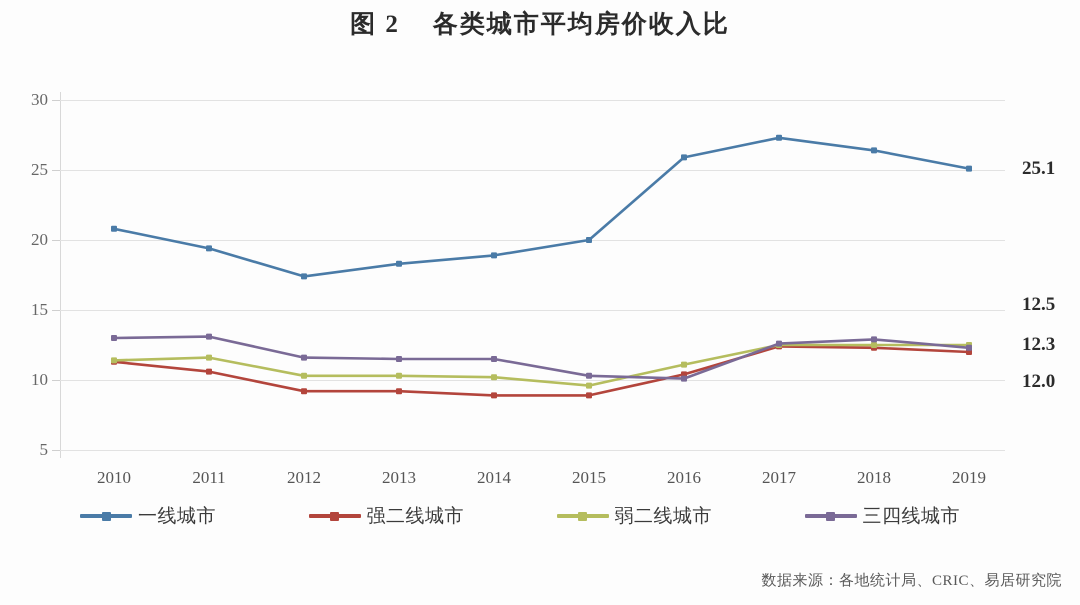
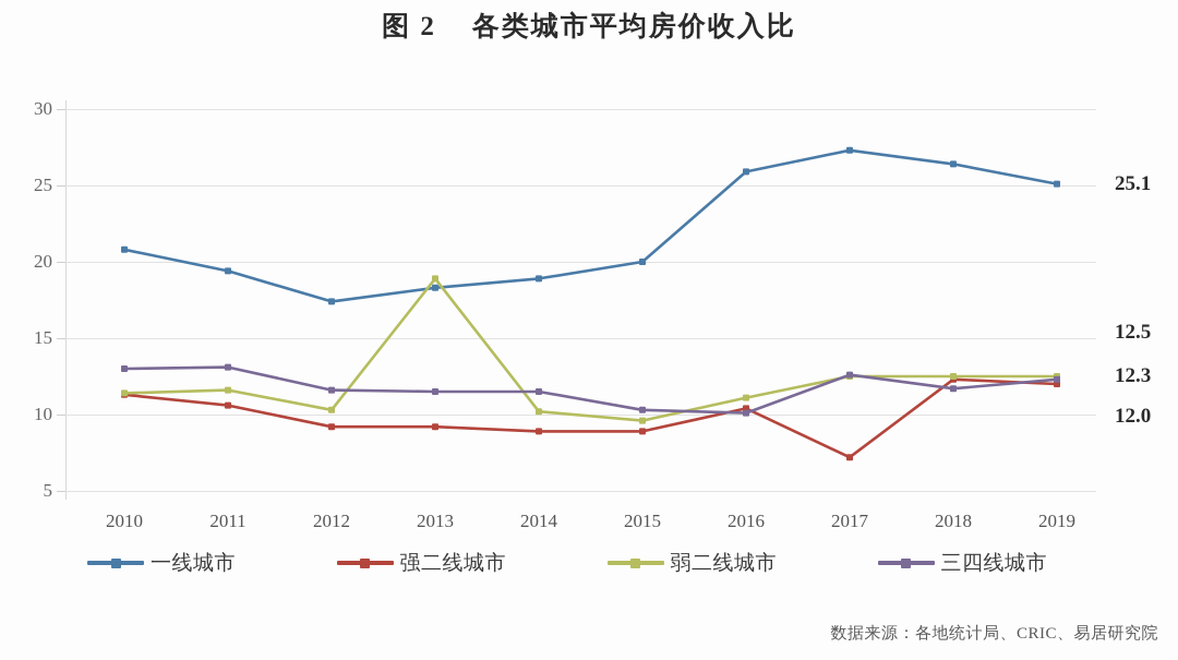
弱二线城市/2013: 10.3 -> 18.9
强二线城市/2017: 12.4 -> 7.2
三四线城市/2018: 12.9 -> 11.7
